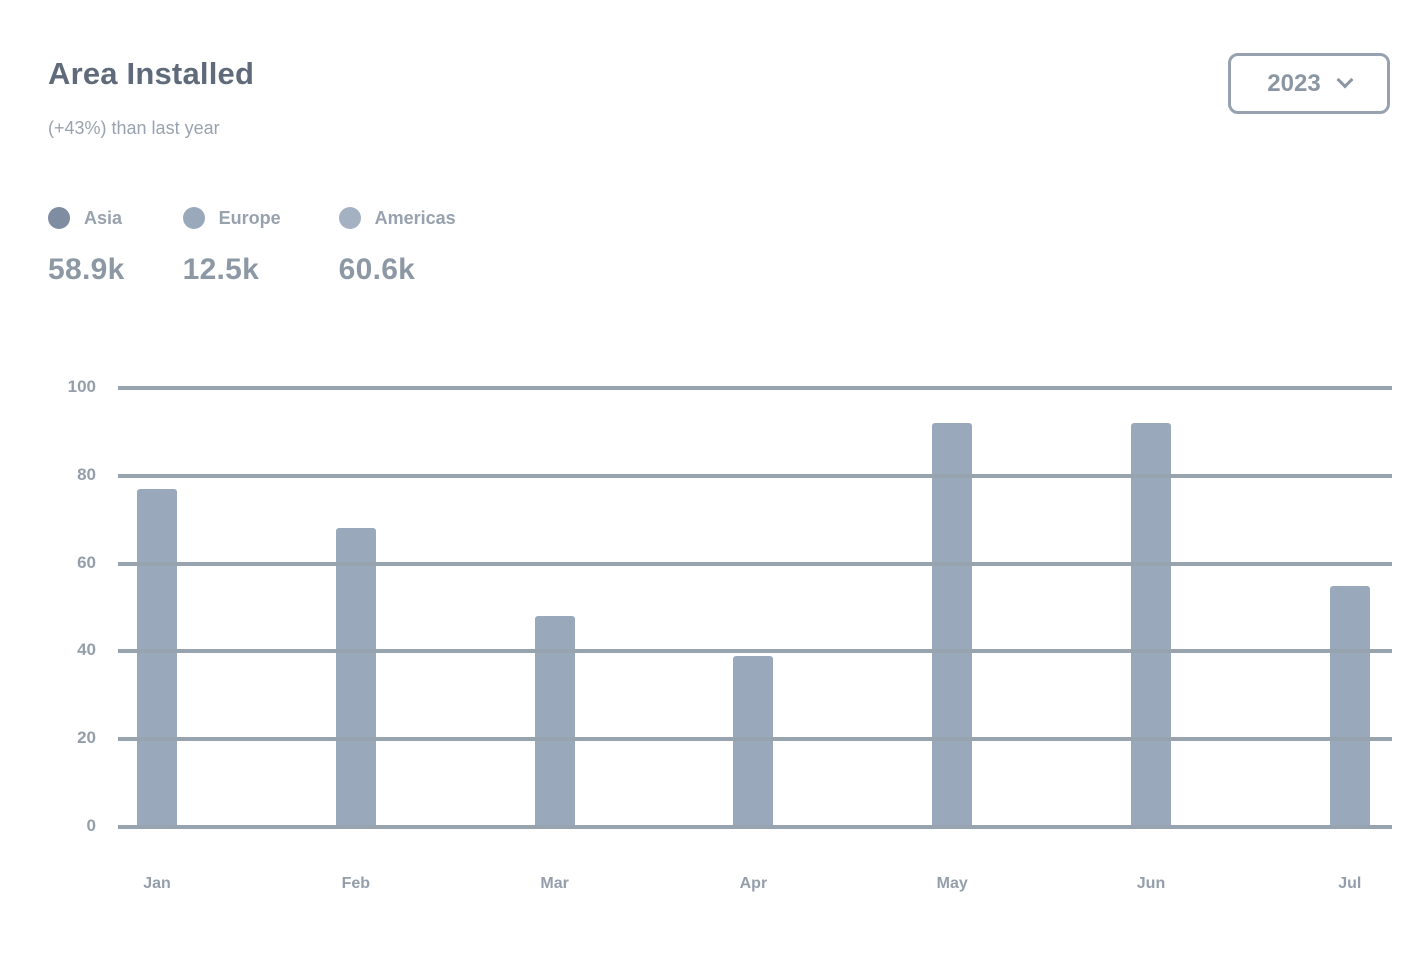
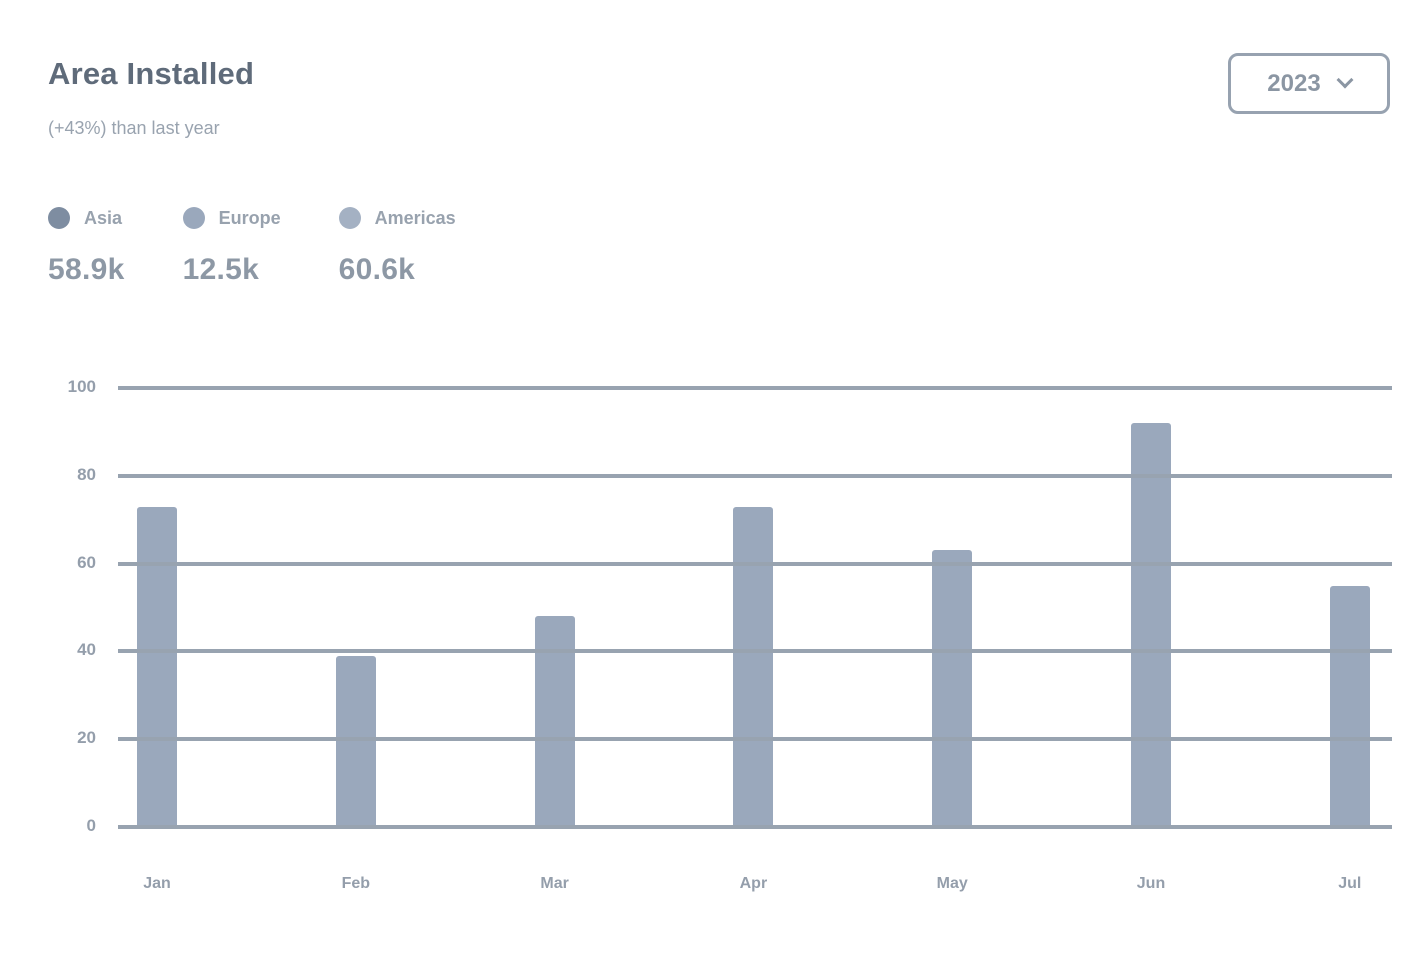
Jan: 77 -> 73
Feb: 68 -> 39
Apr: 39 -> 73
May: 92 -> 63
